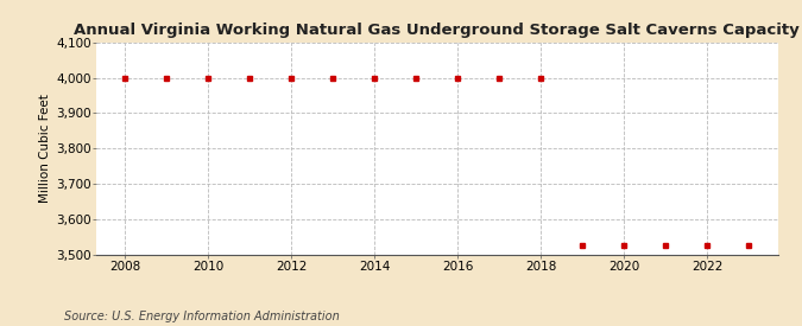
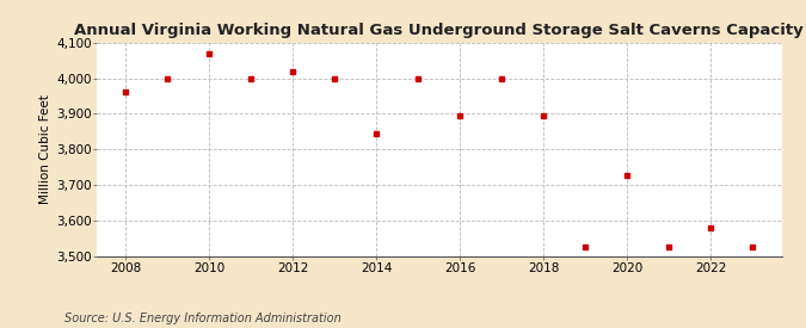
2008: 4,000 -> 3,960
2010: 4,000 -> 4,070
2012: 4,000 -> 4,020
2014: 4,000 -> 3,845
2016: 4,000 -> 3,895
2018: 4,000 -> 3,895
2020: 3,526 -> 3,725
2022: 3,526 -> 3,580
